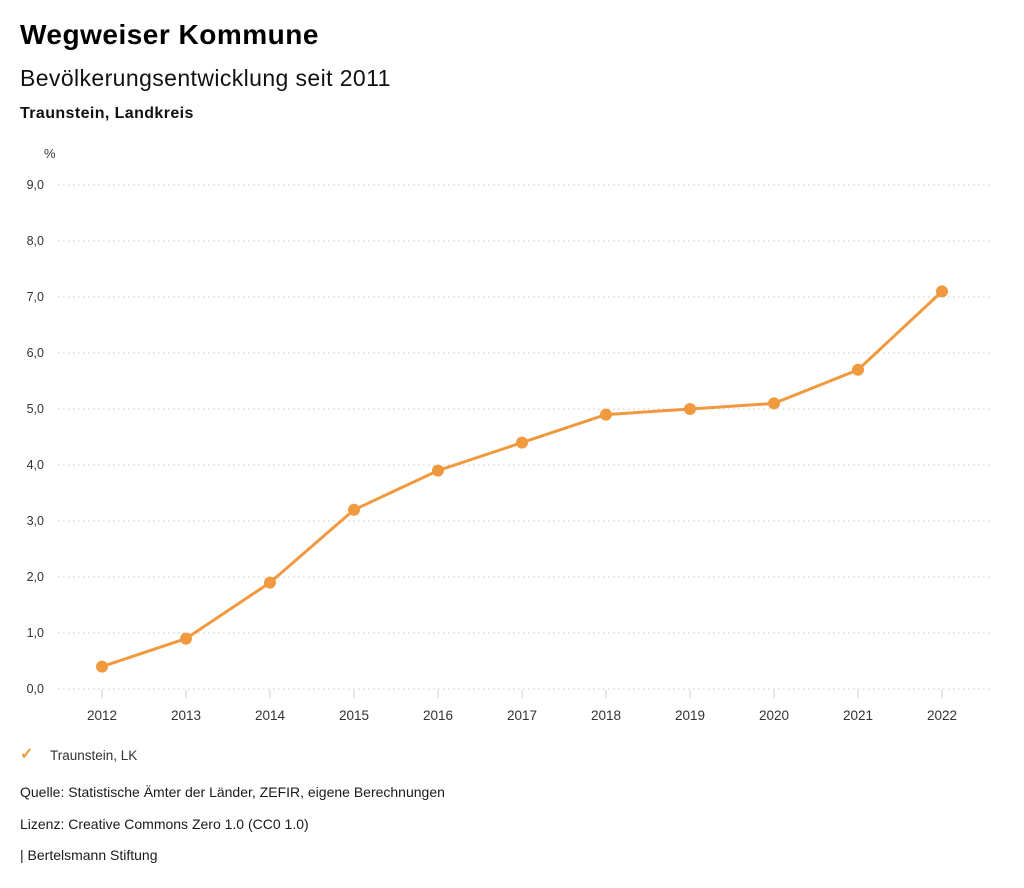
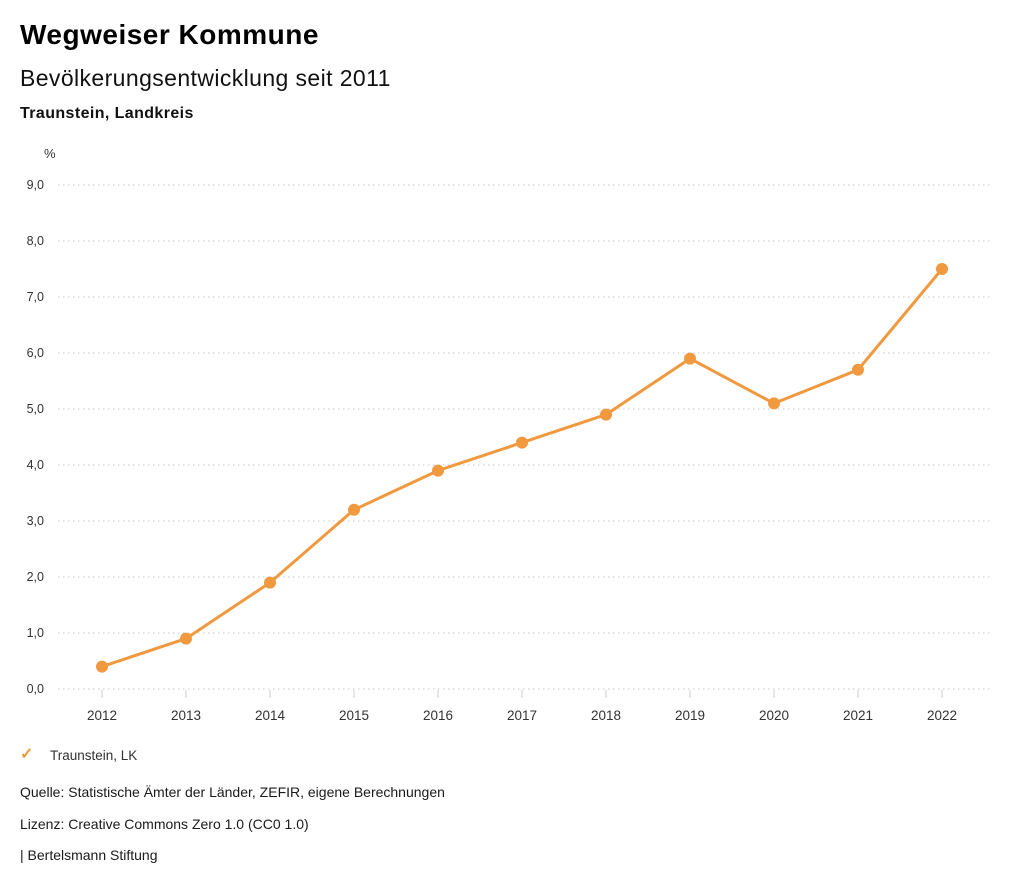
2019: 5,0 -> 5,9
2022: 7,1 -> 7,5
